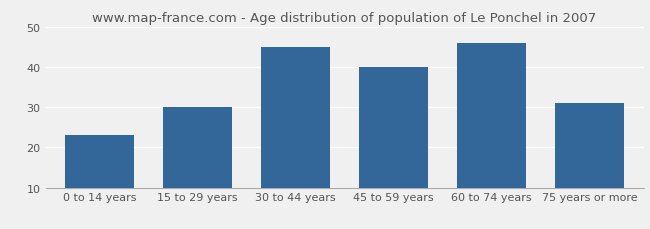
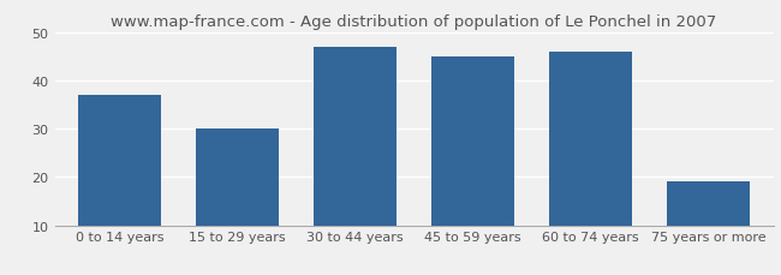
0 to 14 years: 23 -> 37
30 to 44 years: 45 -> 47
45 to 59 years: 40 -> 45
75 years or more: 31 -> 19
